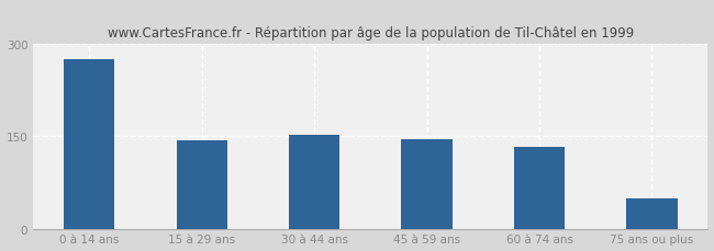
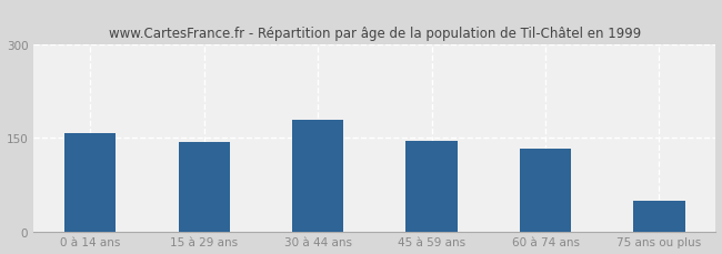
0 à 14 ans: 276 -> 158
30 à 44 ans: 152 -> 180
